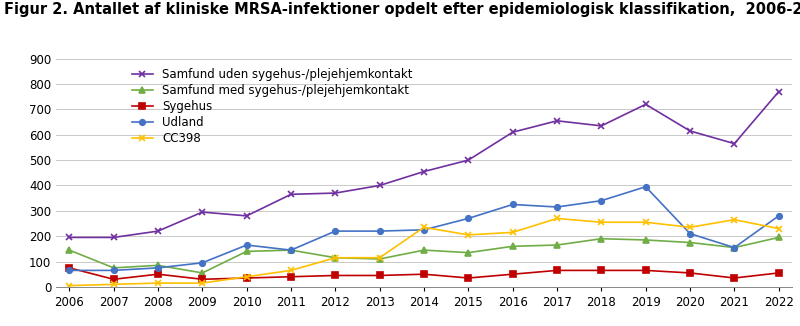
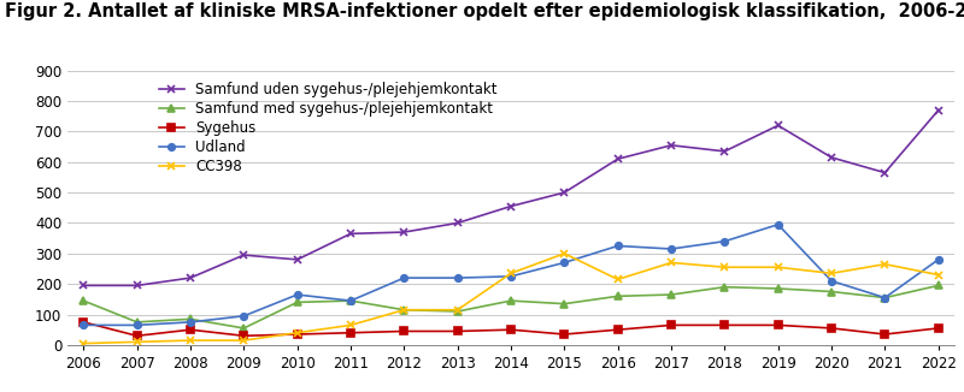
CC398/2015: 205 -> 300
